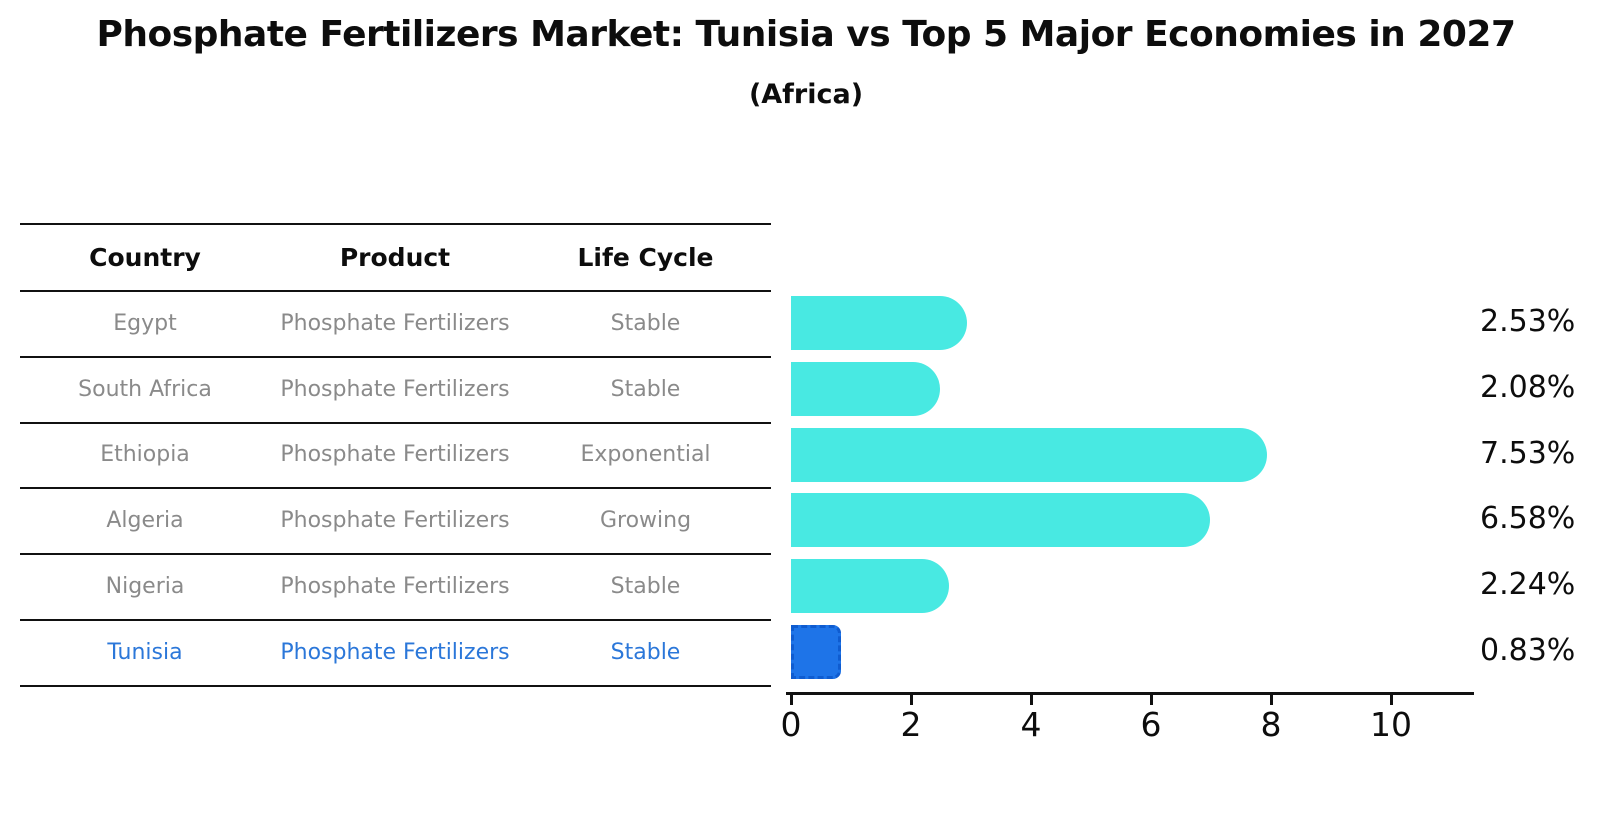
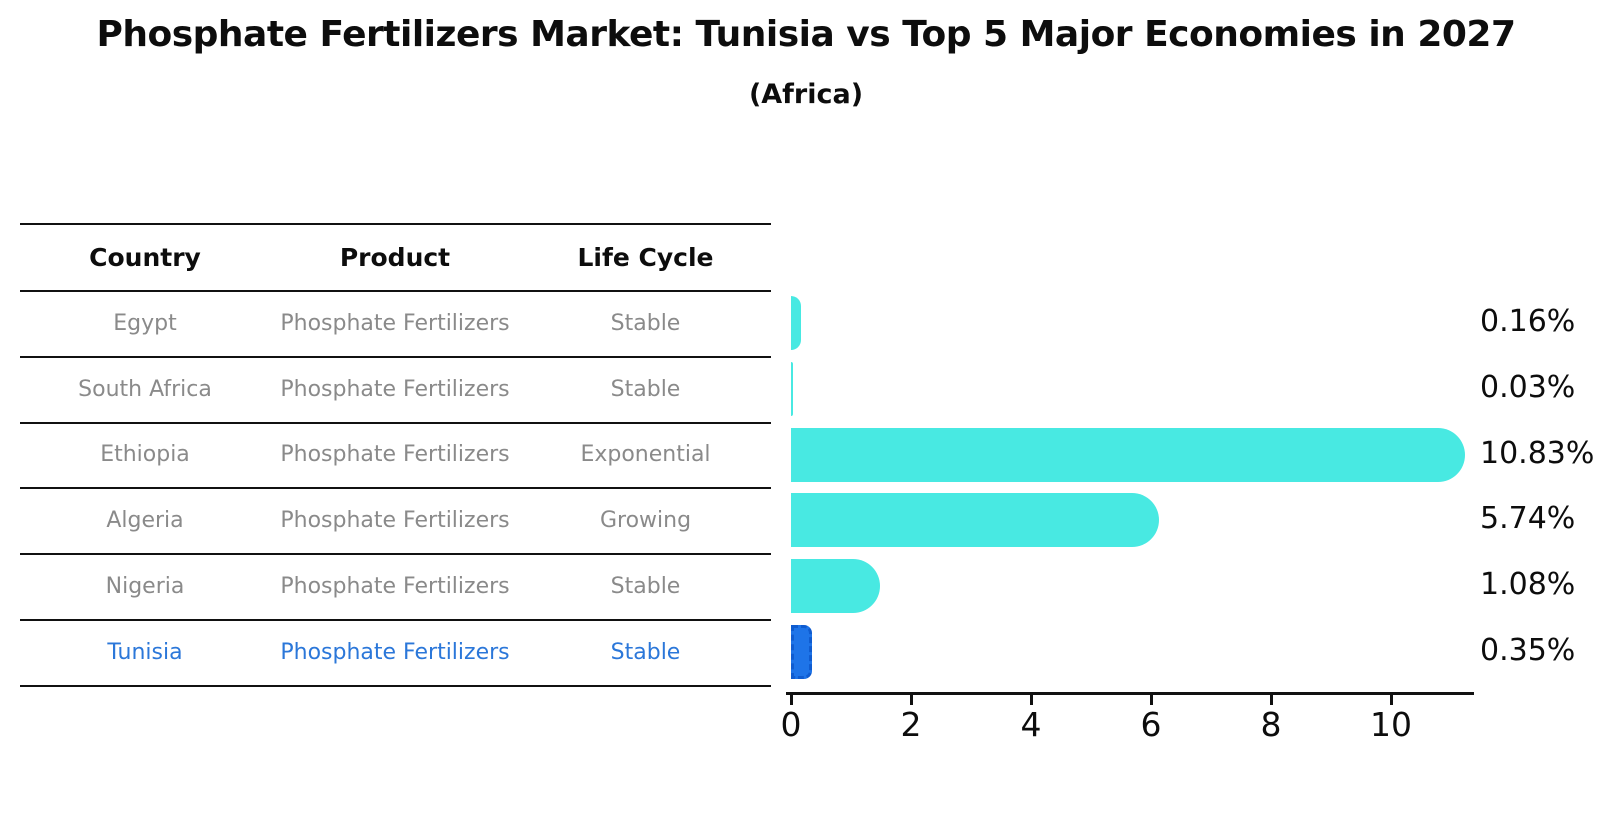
Egypt: 2.53% -> 0.16%
South Africa: 2.08% -> 0.03%
Ethiopia: 7.53% -> 10.83%
Algeria: 6.58% -> 5.74%
Nigeria: 2.24% -> 1.08%
Tunisia: 0.83% -> 0.35%
